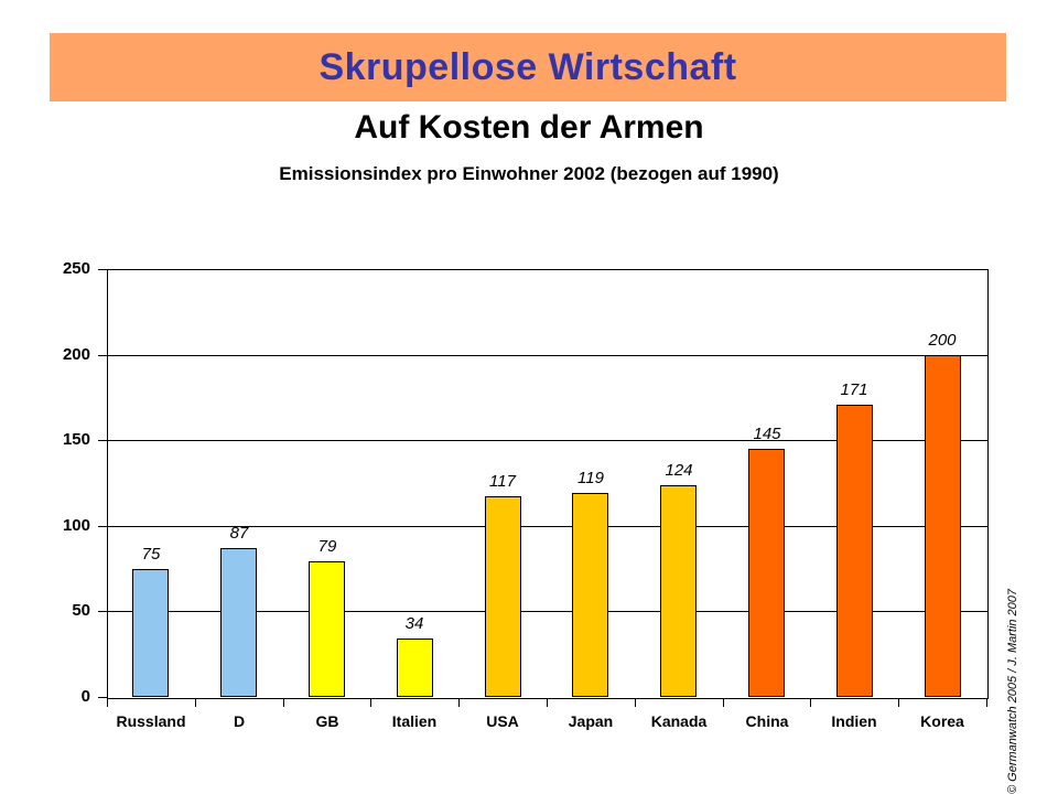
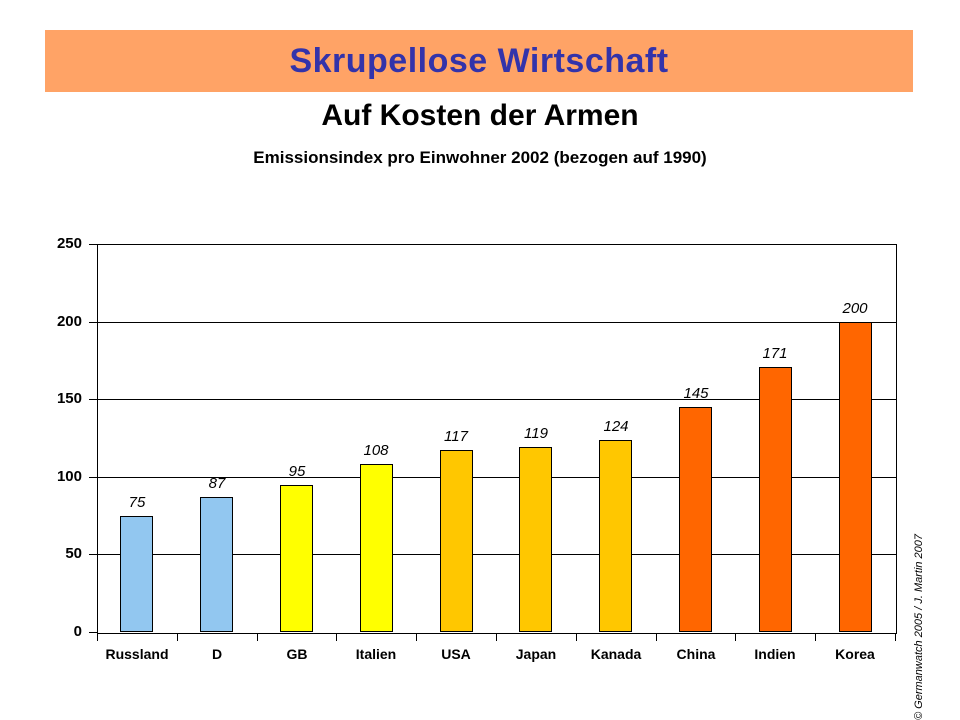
GB: 79 -> 95
Italien: 34 -> 108
